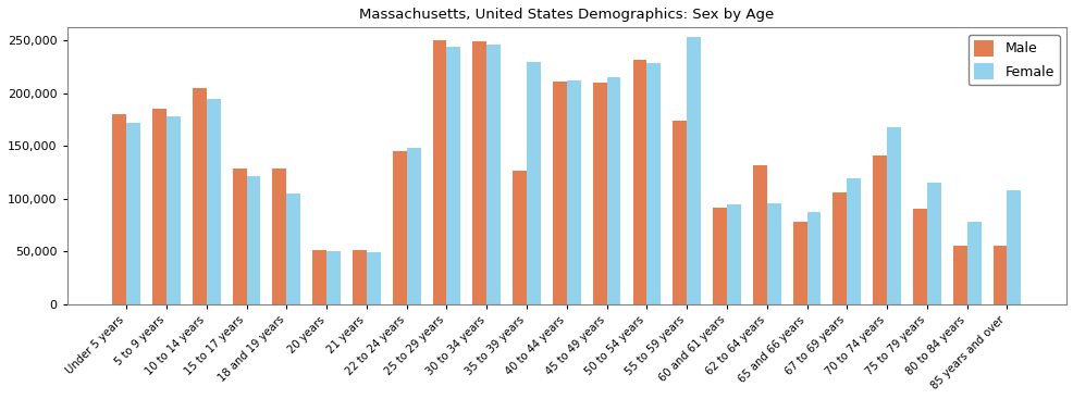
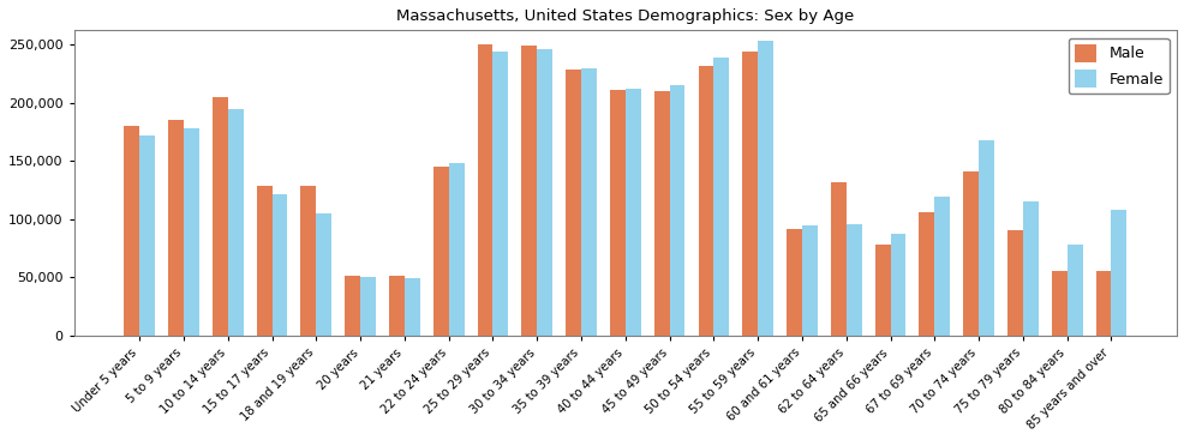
Male/35 to 39 years: 126,000 -> 228,000
Female/50 to 54 years: 228,000 -> 239,000
Male/55 to 59 years: 174,000 -> 244,000
